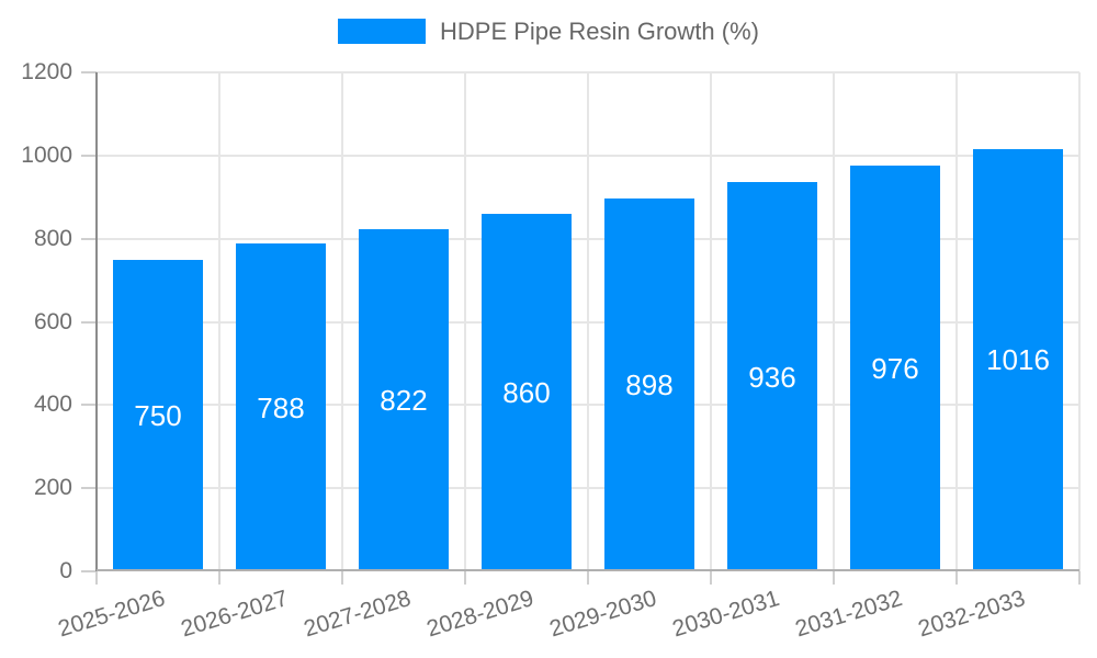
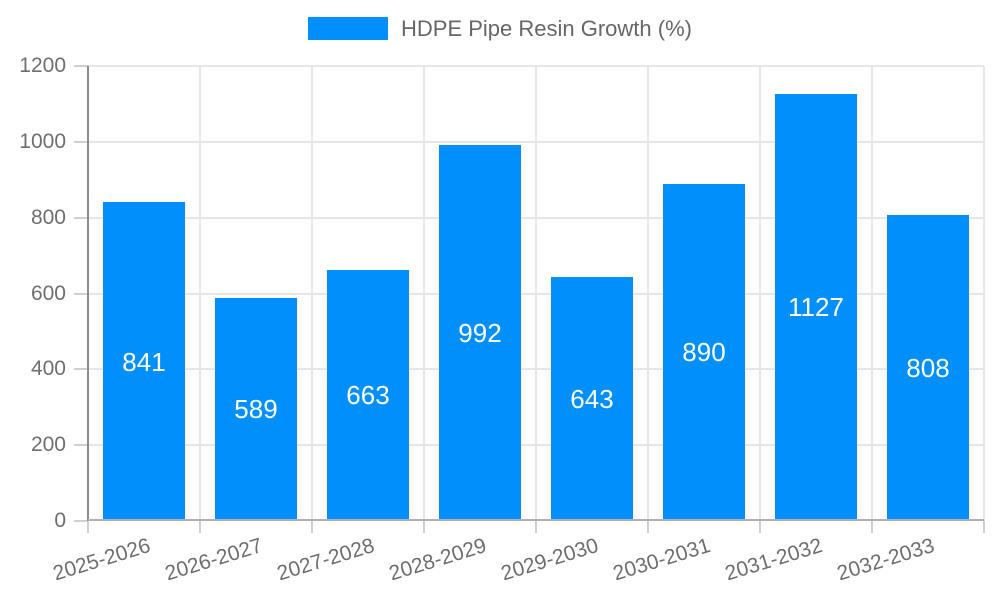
2025-2026: 750 -> 841
2026-2027: 788 -> 589
2027-2028: 822 -> 663
2028-2029: 860 -> 992
2029-2030: 898 -> 643
2030-2031: 936 -> 890
2031-2032: 976 -> 1127
2032-2033: 1016 -> 808
